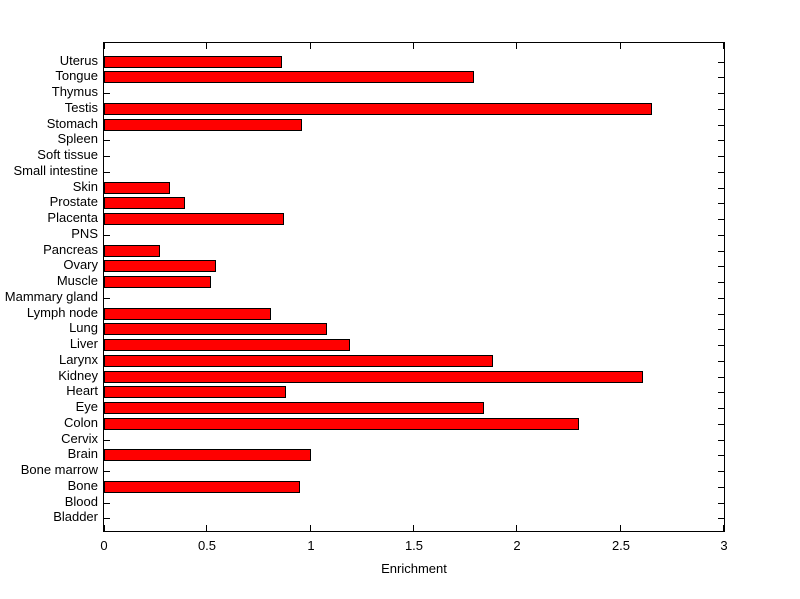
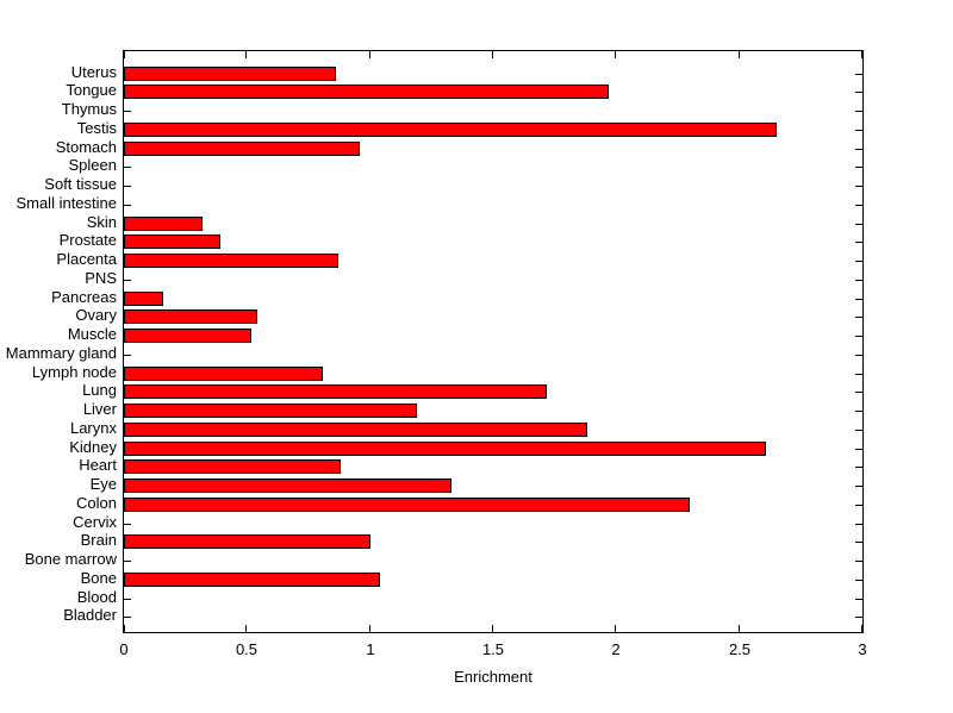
Tongue: 1.79 -> 1.97
Pancreas: 0.27 -> 0.16
Lung: 1.08 -> 1.72
Eye: 1.84 -> 1.33
Bone: 0.95 -> 1.04
